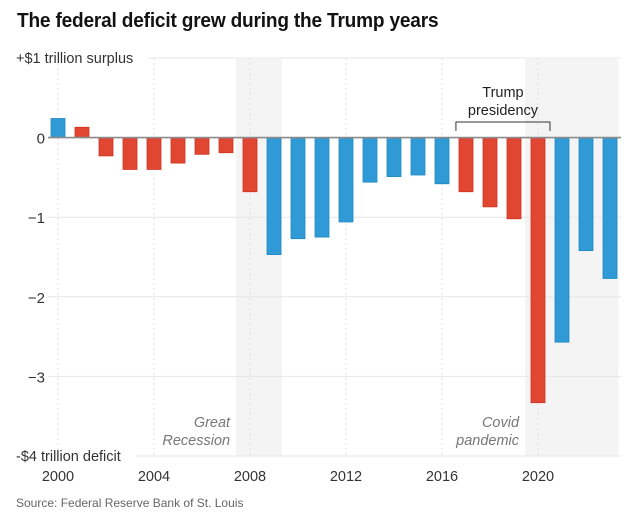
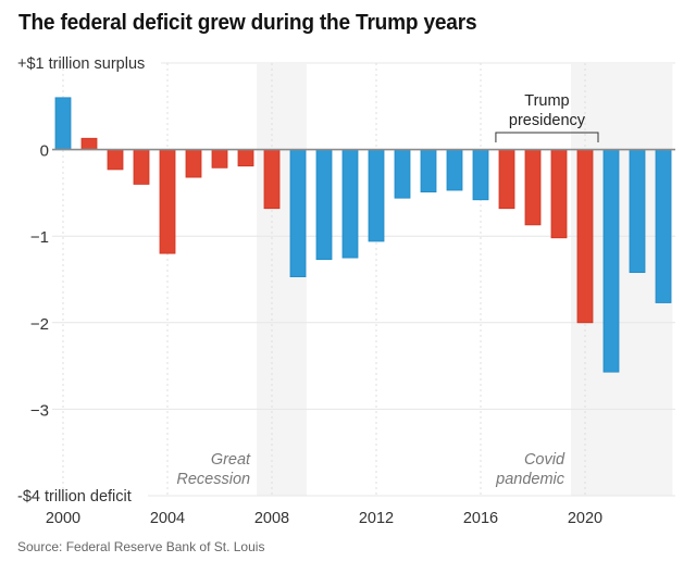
2000: 0.2 -> 0.6
2004: -0.4 -> -1.2
2020: -3.3 -> -2.0
